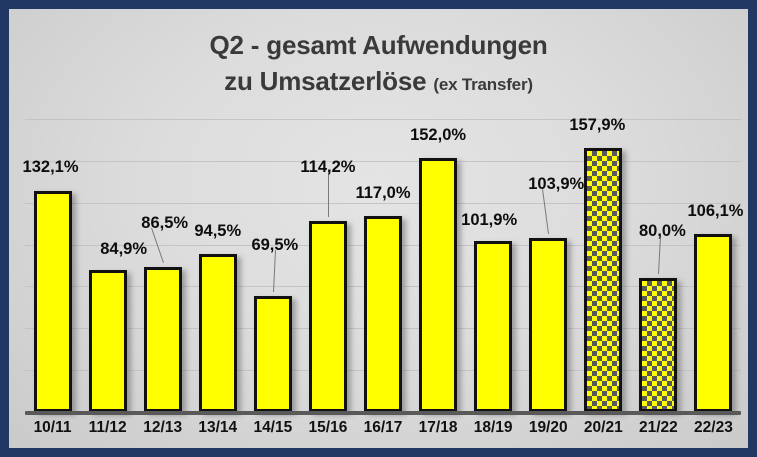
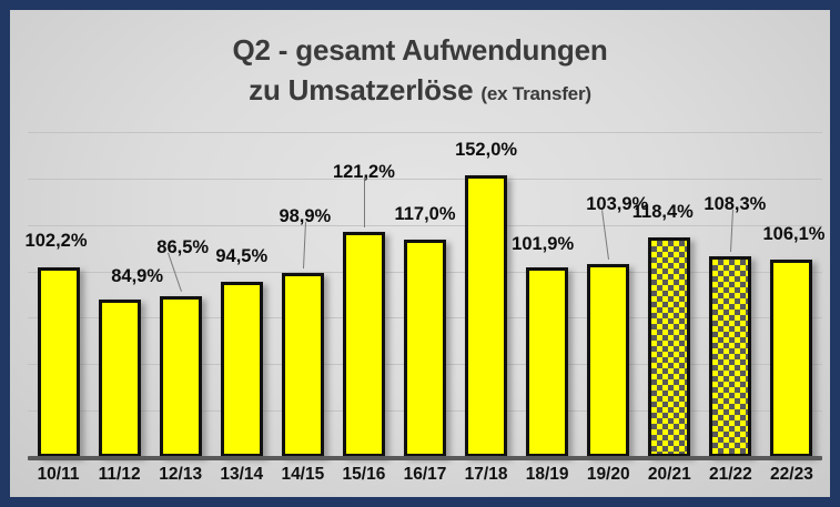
10/11: 132,1% -> 102,2%
14/15: 69,5% -> 98,9%
15/16: 114,2% -> 121,2%
20/21: 157,9% -> 118,4%
21/22: 80,0% -> 108,3%
